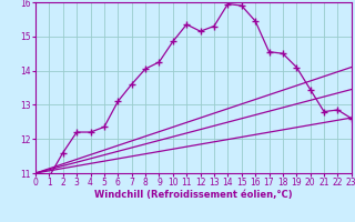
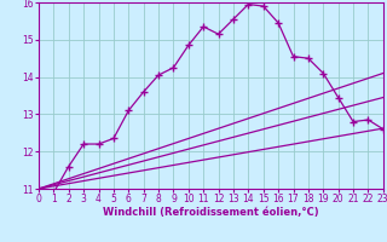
13: 15.30 -> 15.55
